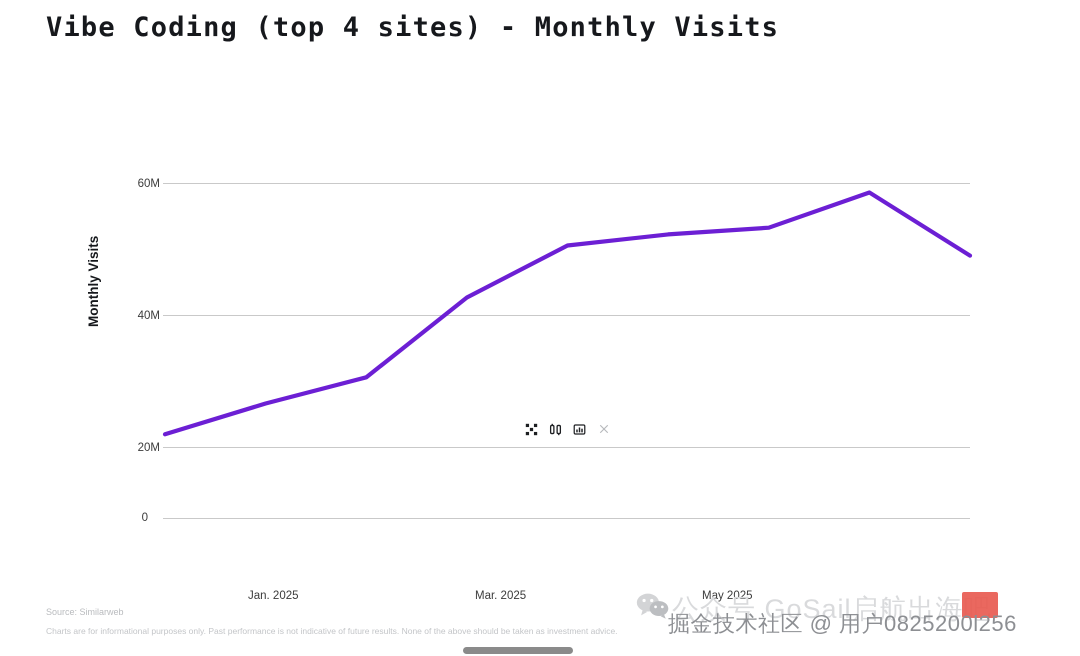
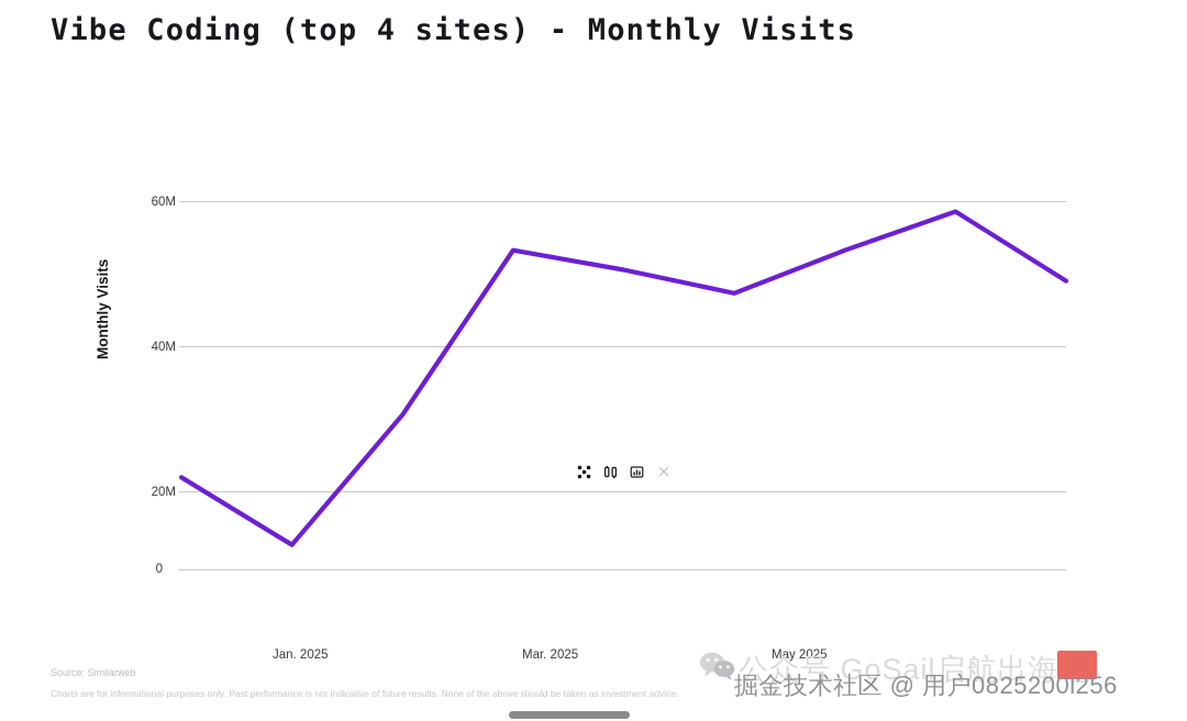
Jan. 2025: 20M -> 4M
Mar. 2025: 40M -> 52M
May 2025: 51M -> 45M
